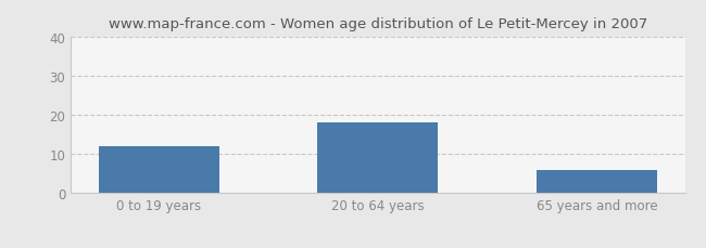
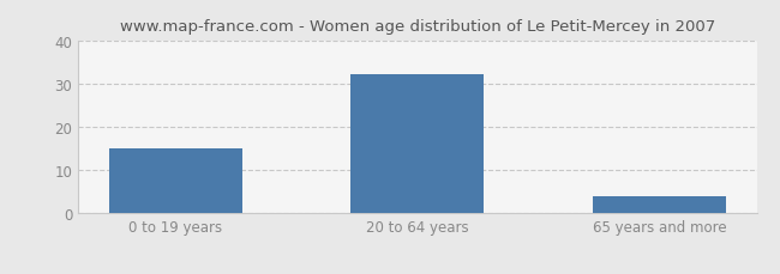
0 to 19 years: 12 -> 15
20 to 64 years: 18 -> 32
65 years and more: 6 -> 4
